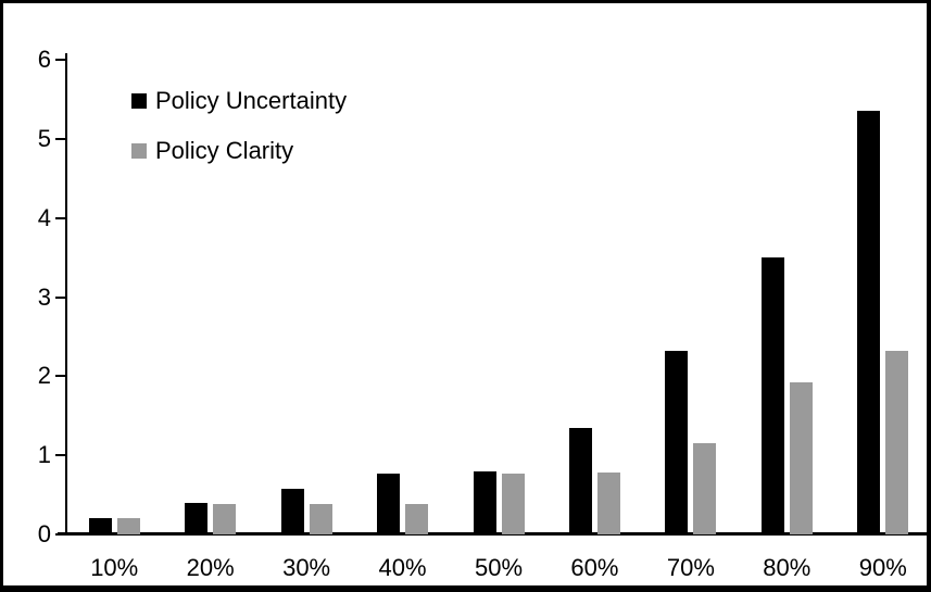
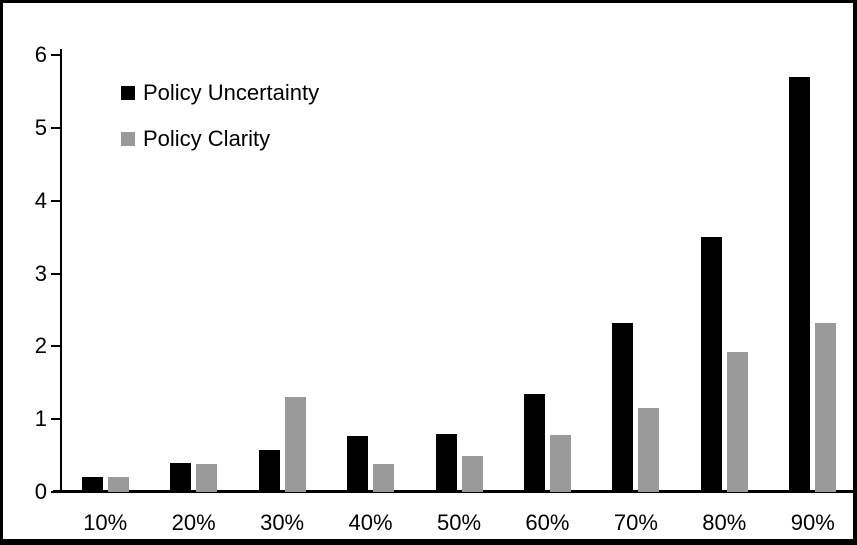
Policy Clarity/30%: 0.4 -> 1.3
Policy Clarity/50%: 0.8 -> 0.5
Policy Uncertainty/90%: 5.3 -> 5.7
